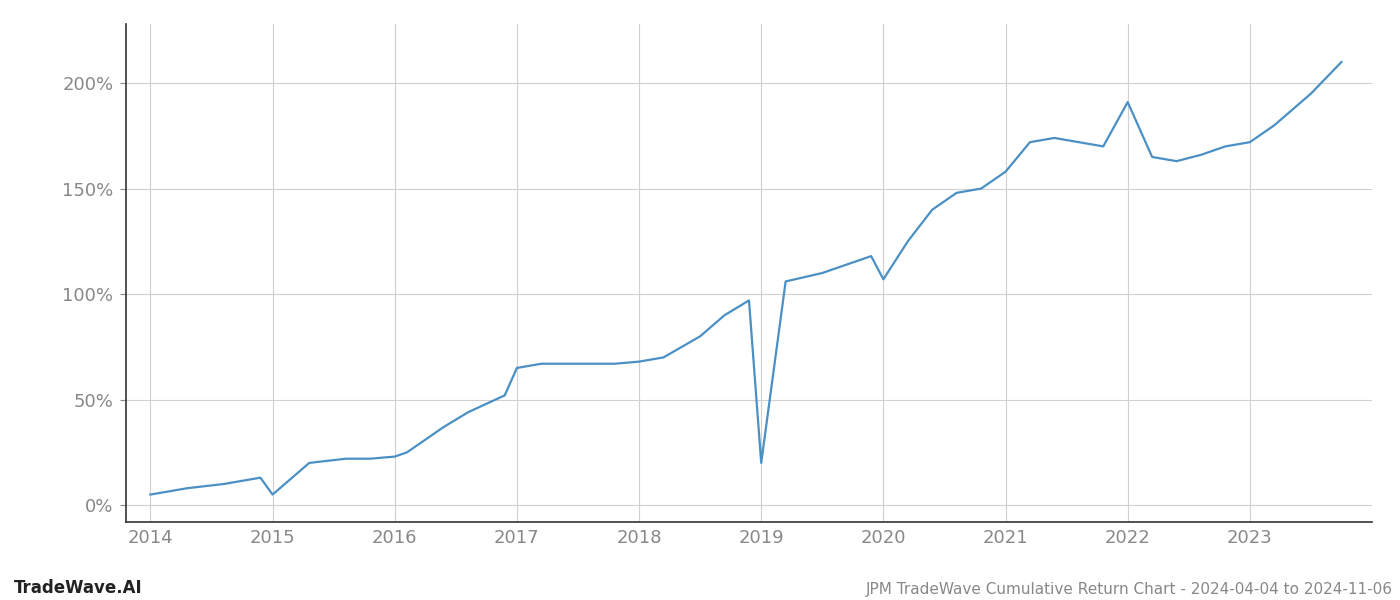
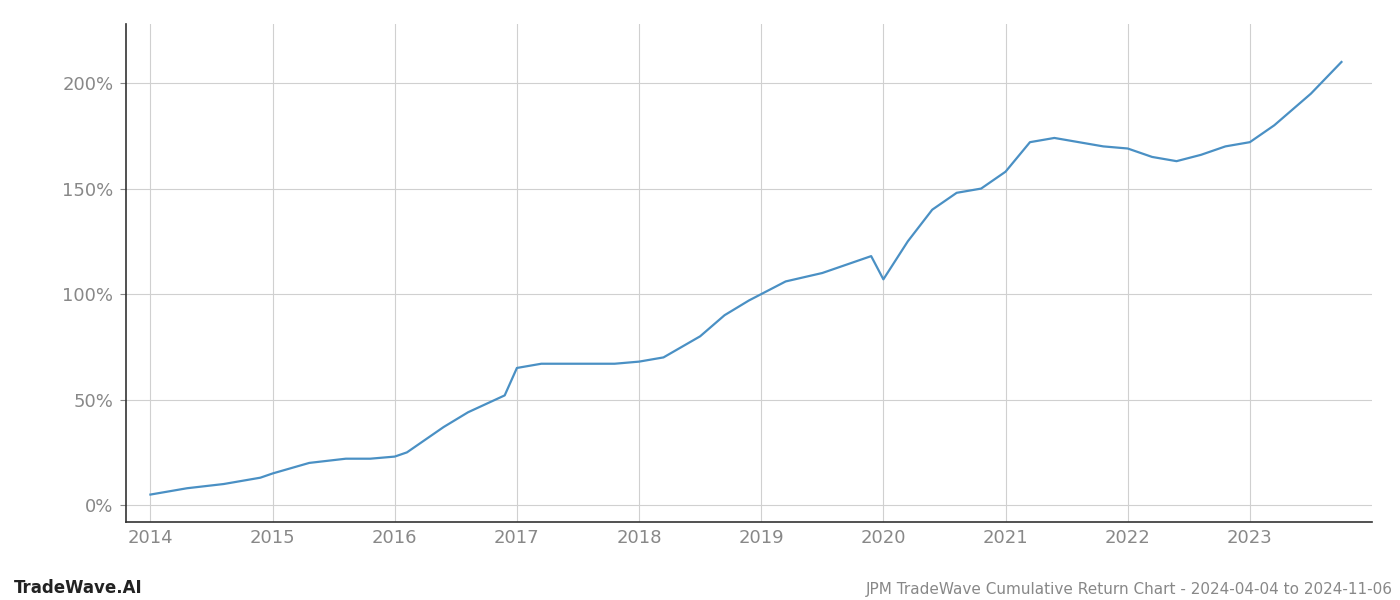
2015: 5% -> 15%
2019: 20% -> 100%
2022: 191% -> 169%
